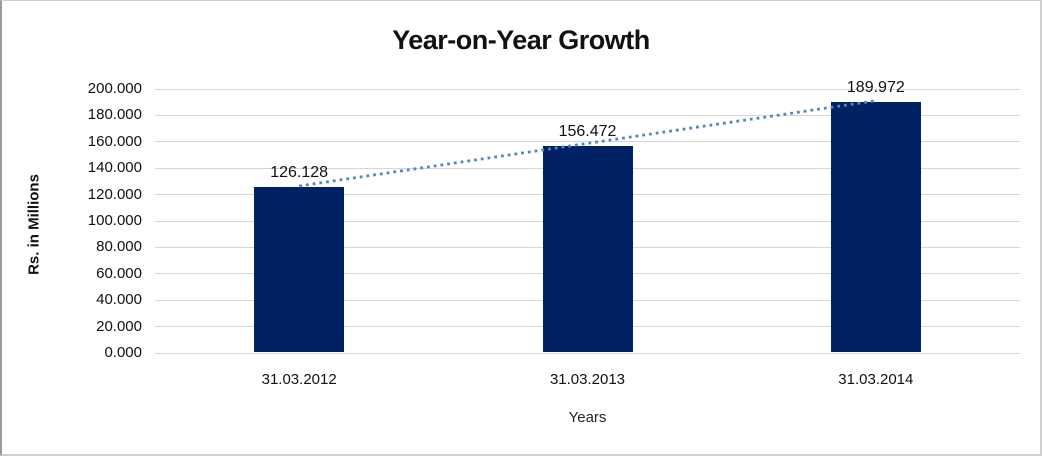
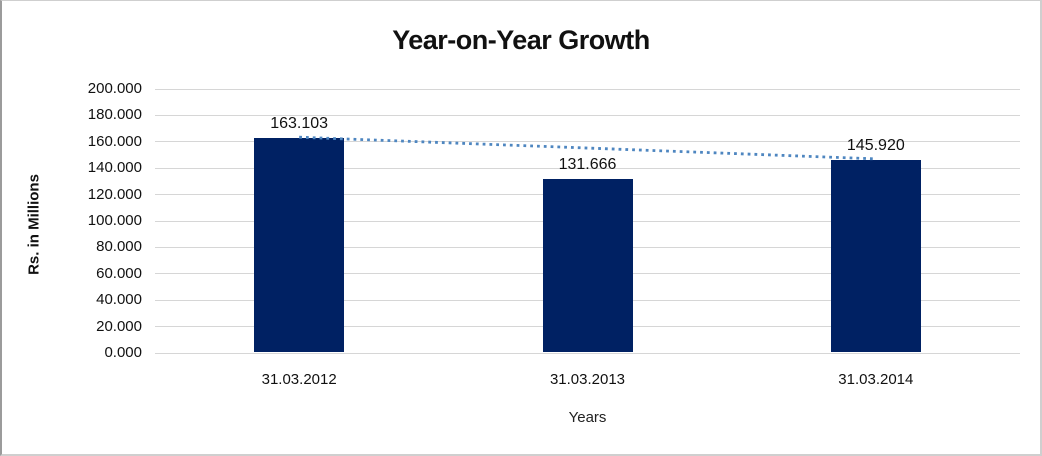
31.03.2012: 126.128 -> 163.103
31.03.2013: 156.472 -> 131.666
31.03.2014: 189.972 -> 145.920
